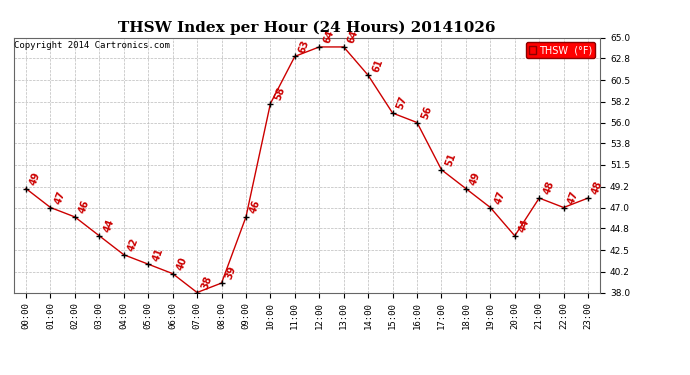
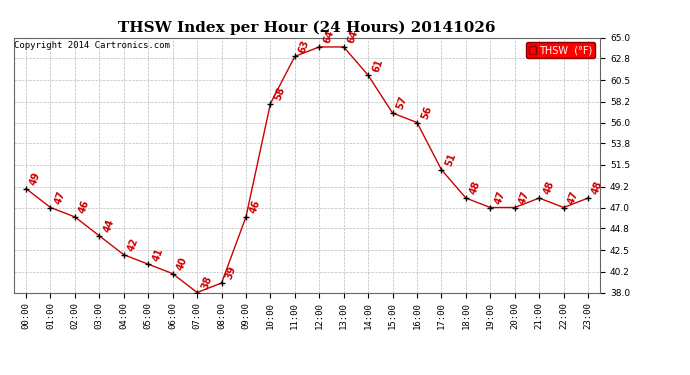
18:00: 49 -> 48
20:00: 44 -> 47
